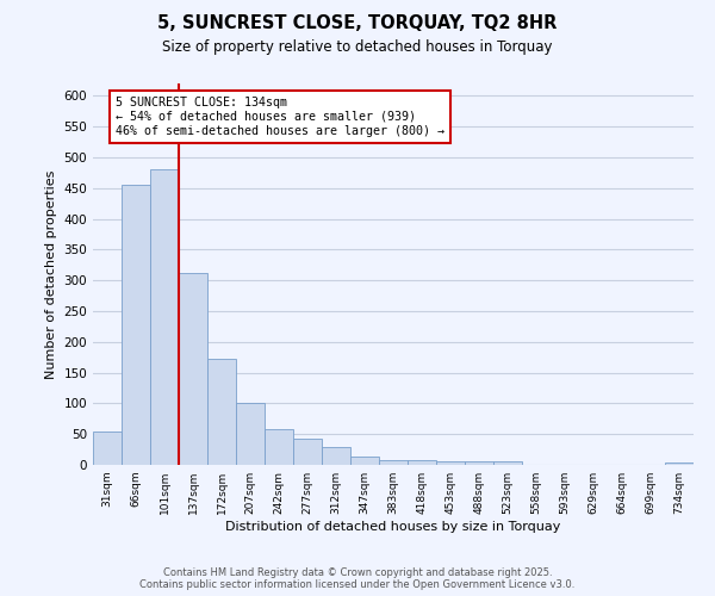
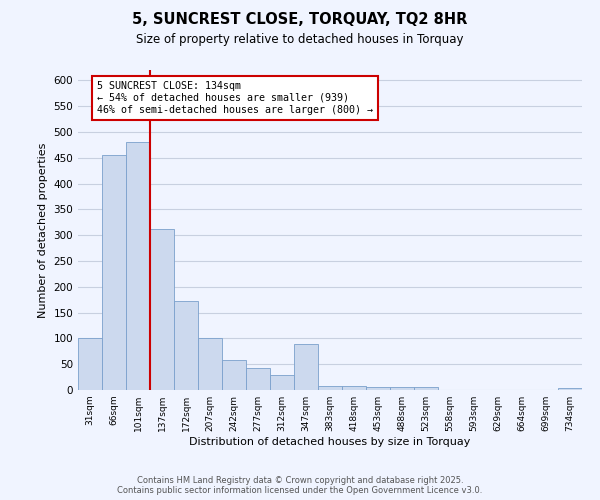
31sqm: 55 -> 100
347sqm: 14 -> 90
